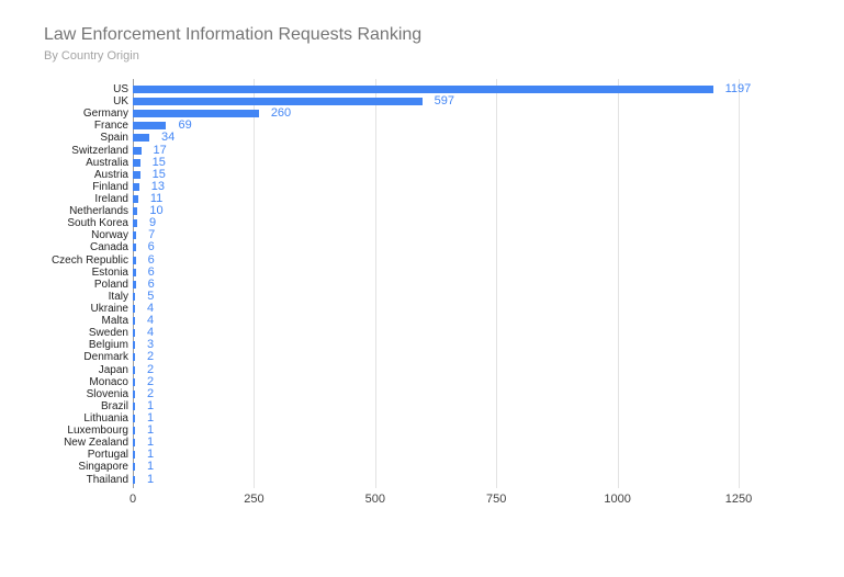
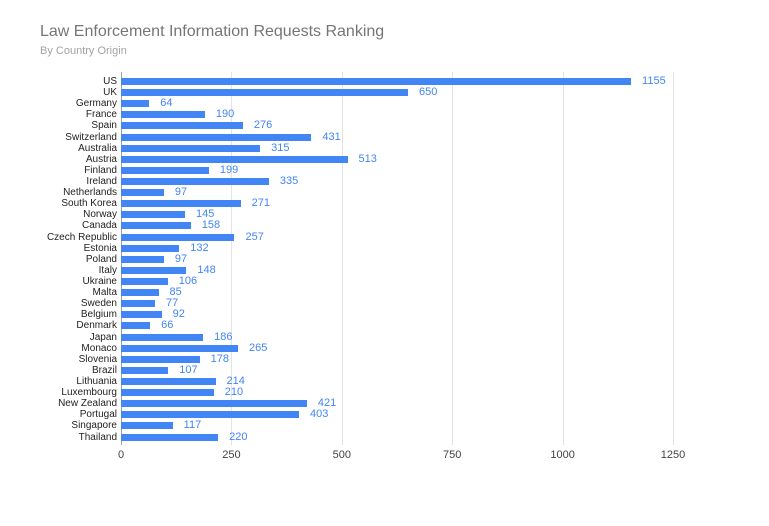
US: 1197 -> 1155
UK: 597 -> 650
Germany: 260 -> 64
France: 69 -> 190
Spain: 34 -> 276
Switzerland: 17 -> 431
Australia: 15 -> 315
Austria: 15 -> 513
Finland: 13 -> 199
Ireland: 11 -> 335
Netherlands: 10 -> 97
South Korea: 9 -> 271
Norway: 7 -> 145
Canada: 6 -> 158
Czech Republic: 6 -> 257
Estonia: 6 -> 132
Poland: 6 -> 97
Italy: 5 -> 148
Ukraine: 4 -> 106
Malta: 4 -> 85
Sweden: 4 -> 77
Belgium: 3 -> 92
Denmark: 2 -> 66
Japan: 2 -> 186
Monaco: 2 -> 265
Slovenia: 2 -> 178
Brazil: 1 -> 107
Lithuania: 1 -> 214
Luxembourg: 1 -> 210
New Zealand: 1 -> 421
Portugal: 1 -> 403
Singapore: 1 -> 117
Thailand: 1 -> 220
